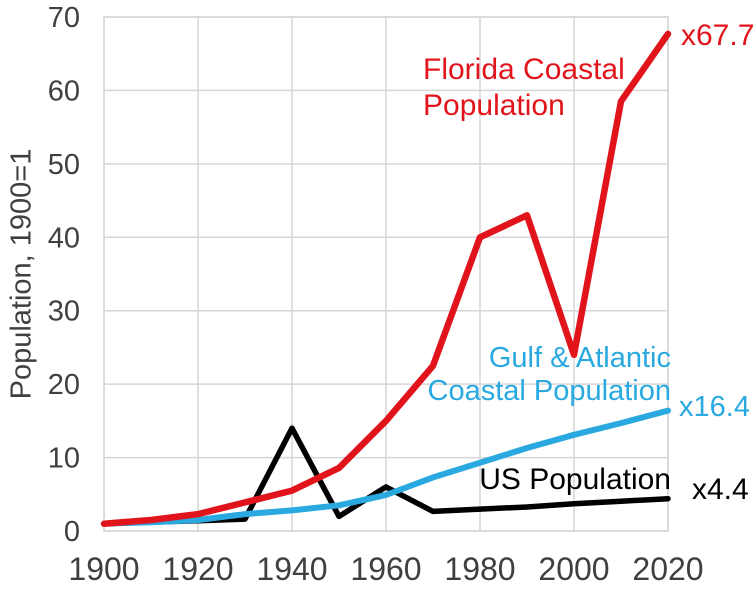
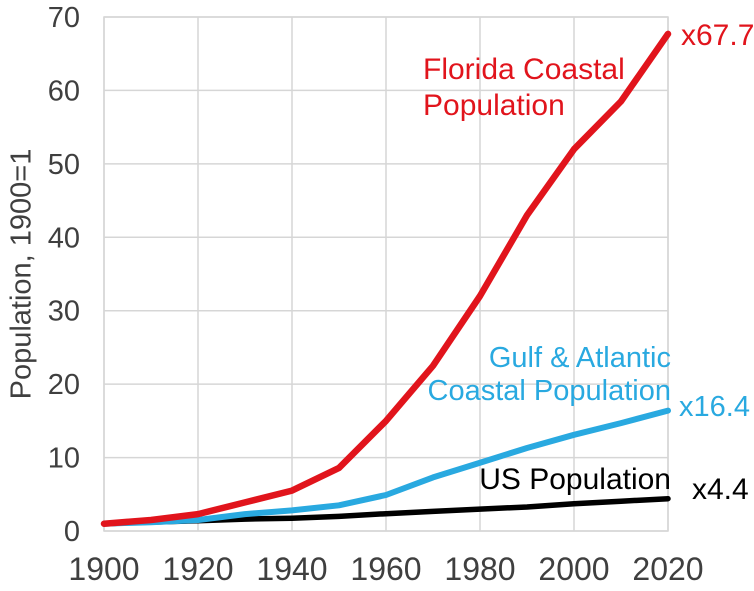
US Population/1940: 14 -> 2
US Population/1960: 6 -> 2
Florida Coastal Population/1980: 40 -> 32
Florida Coastal Population/2000: 24 -> 52
